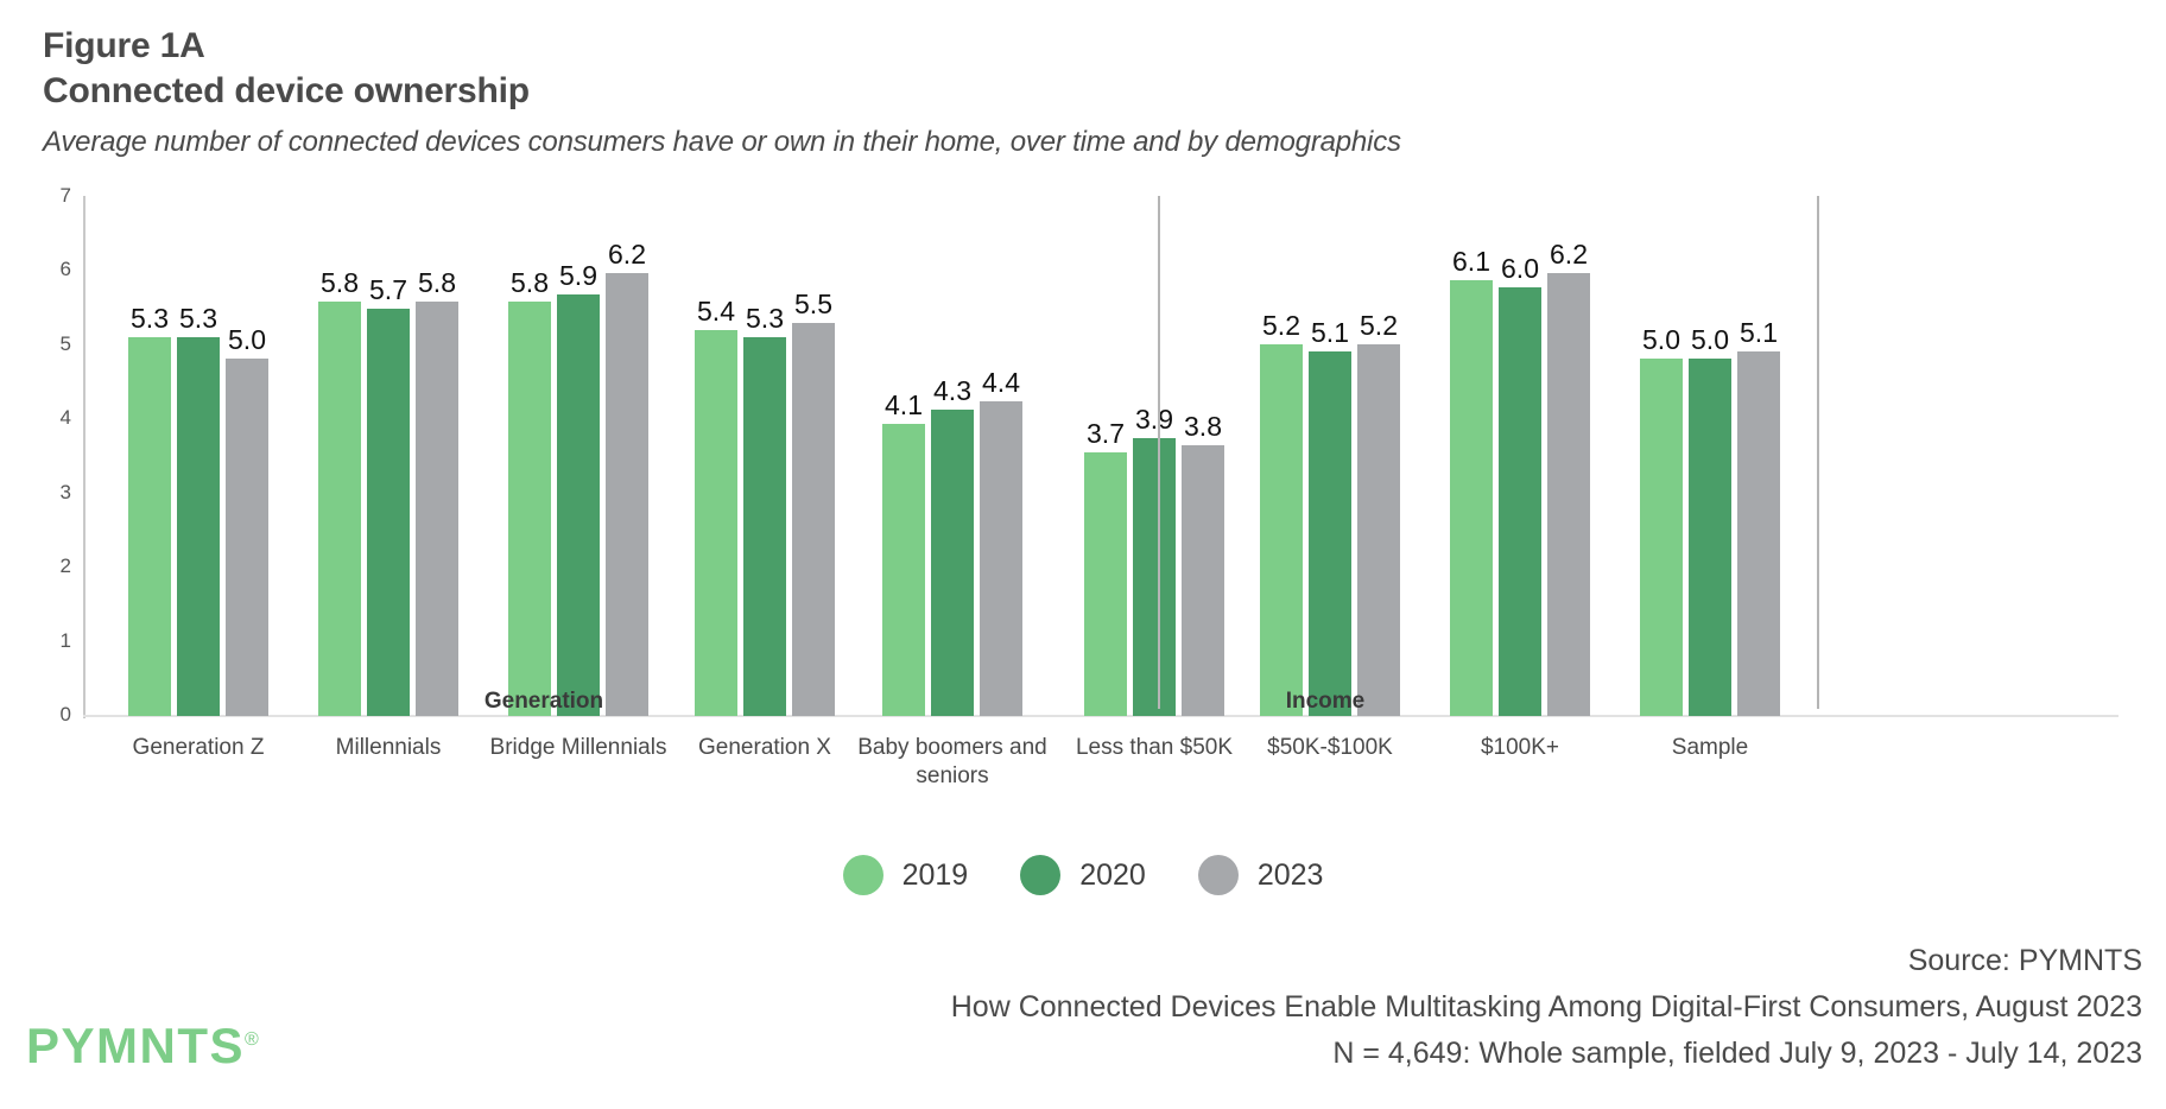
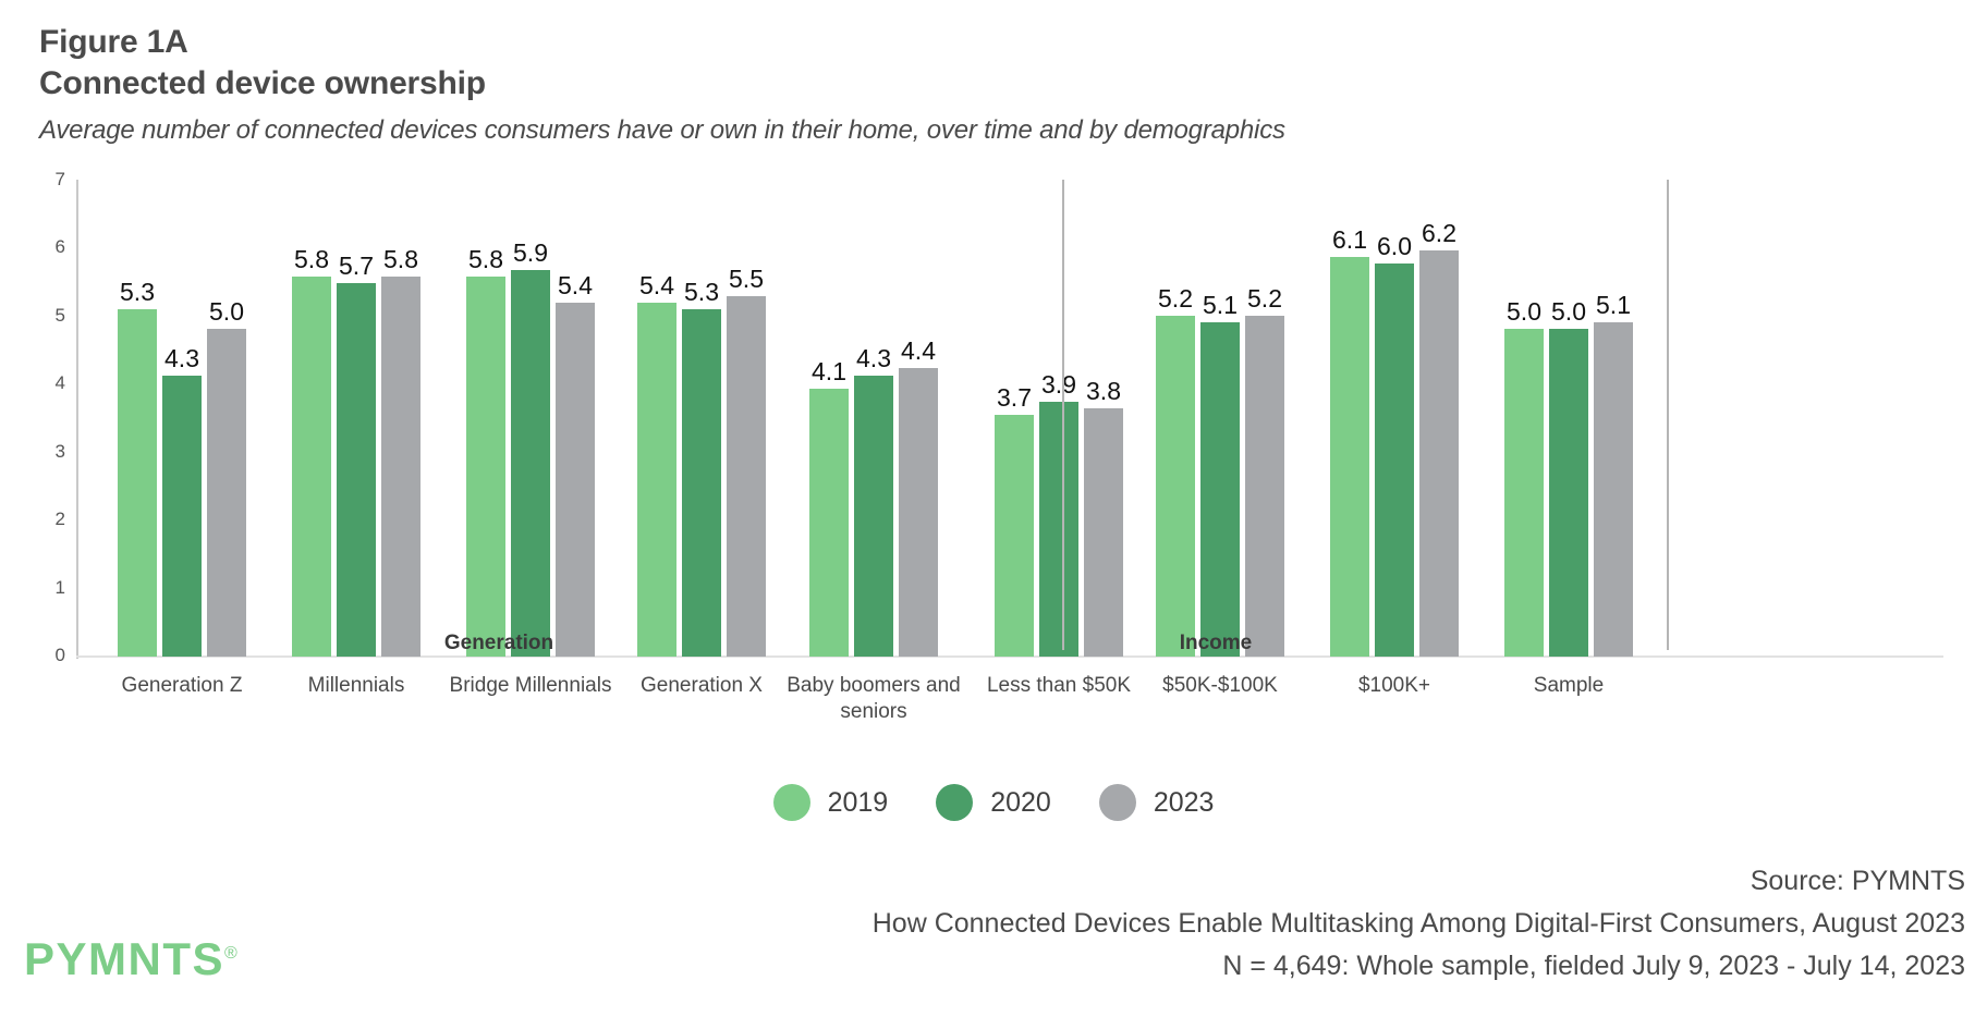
2020/Generation Z: 5.3 -> 4.3
2023/Bridge Millennials: 6.2 -> 5.4
